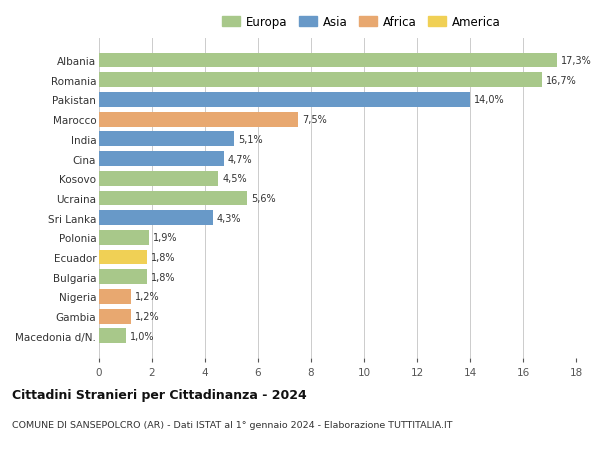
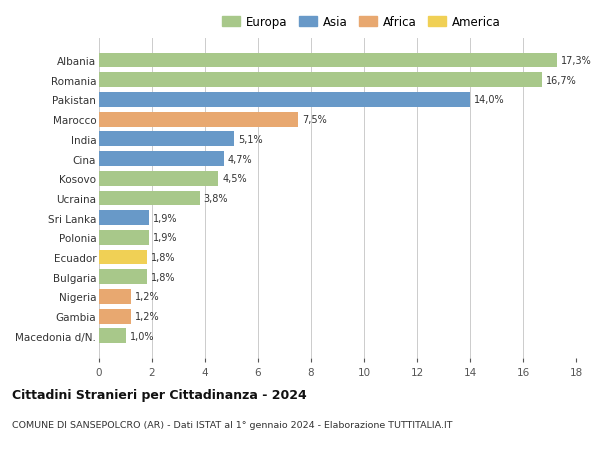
Ucraina: 5,6% -> 3,8%
Sri Lanka: 4,3% -> 1,9%
